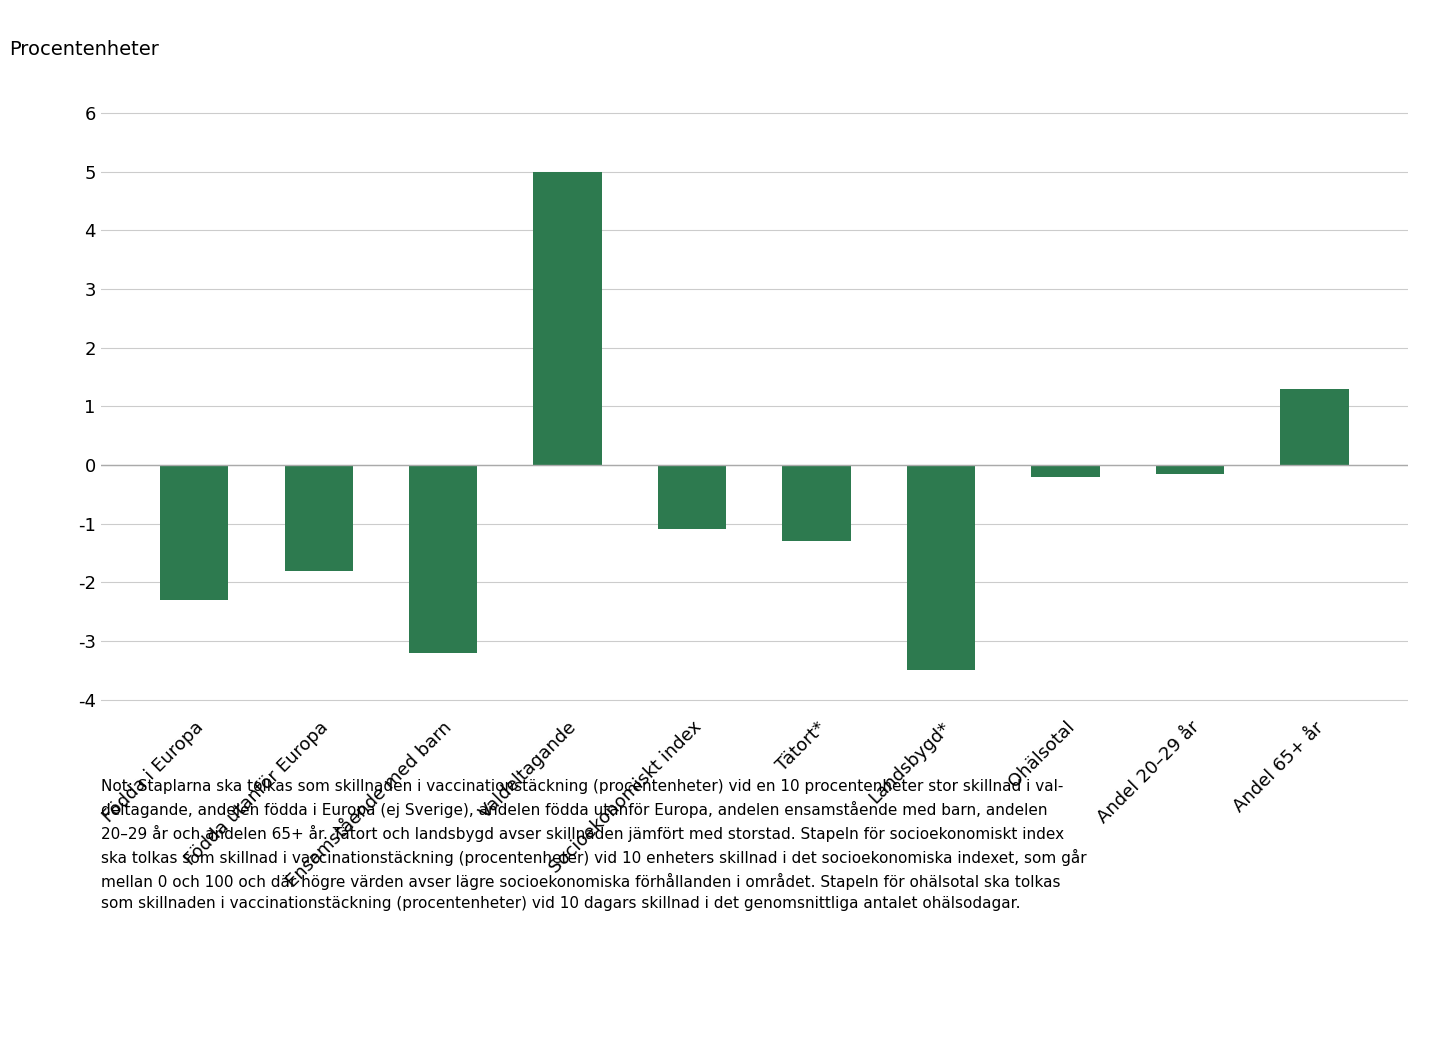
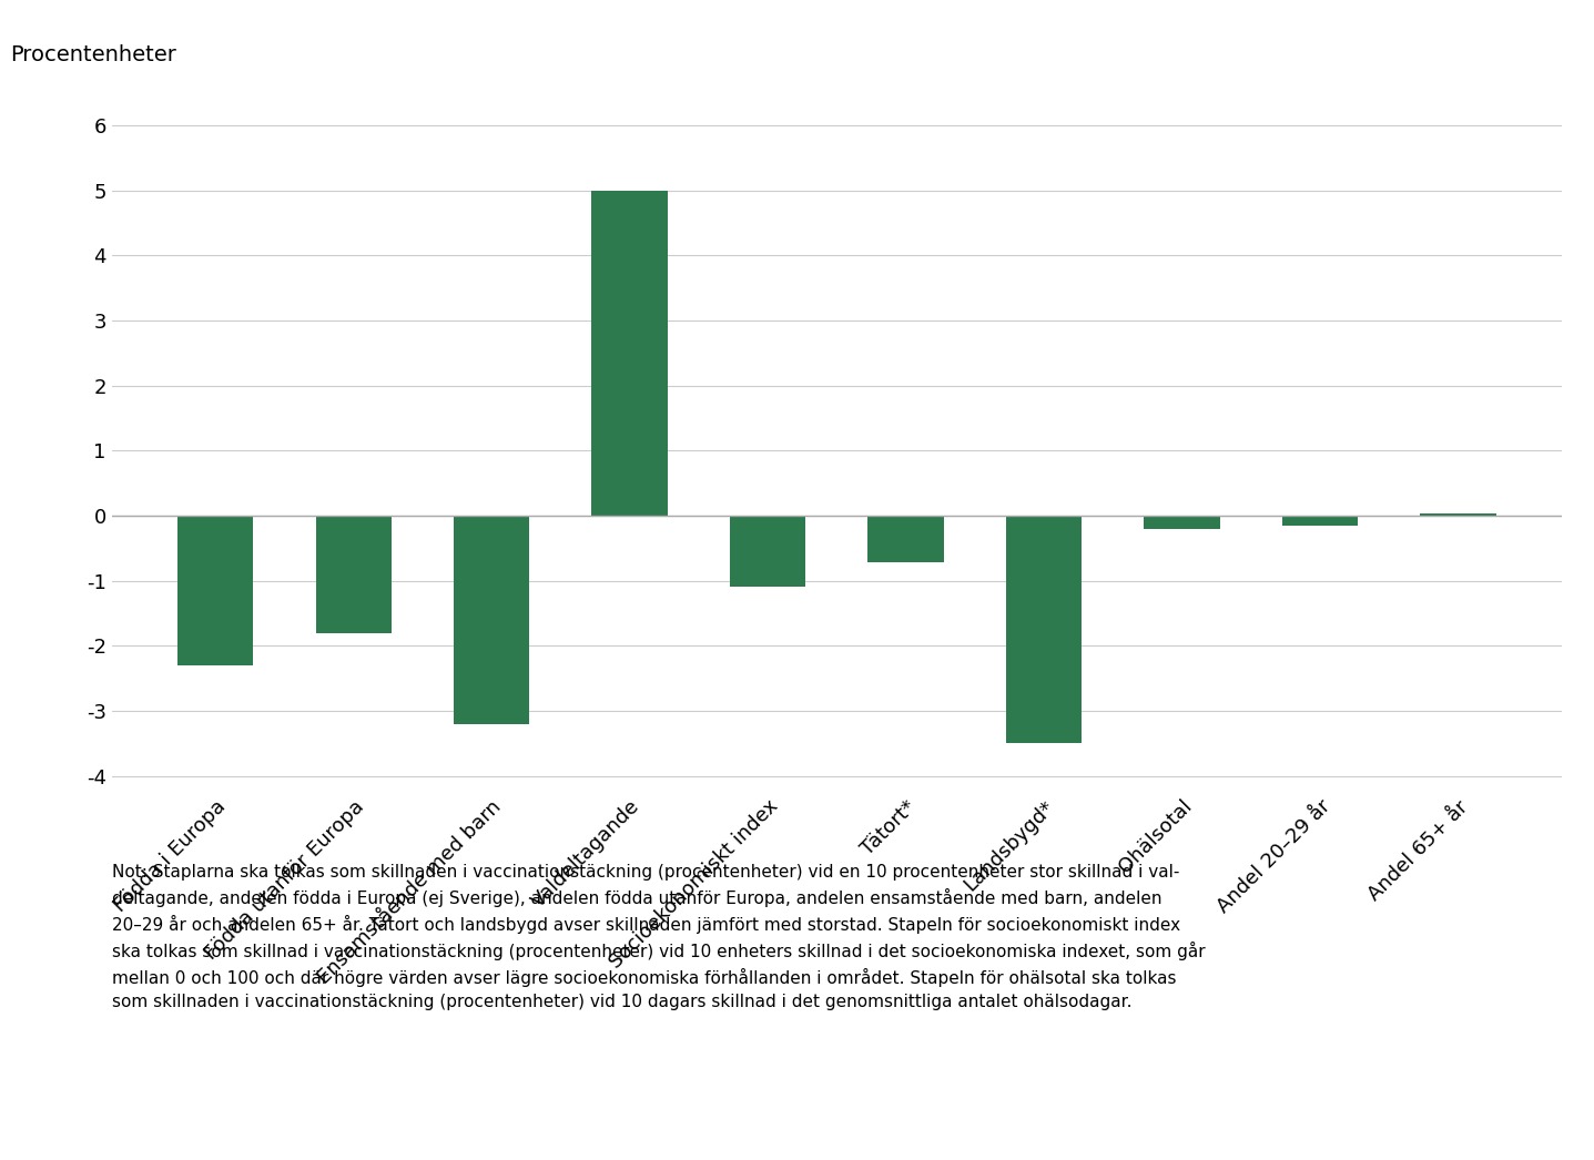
Tätort*: -1.30 -> -0.72
Andel 65+ år: 1.30 -> 0.04
